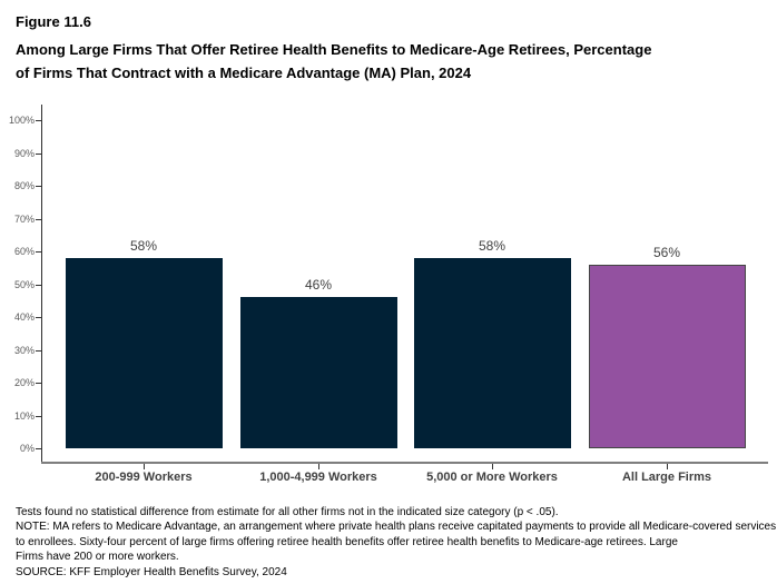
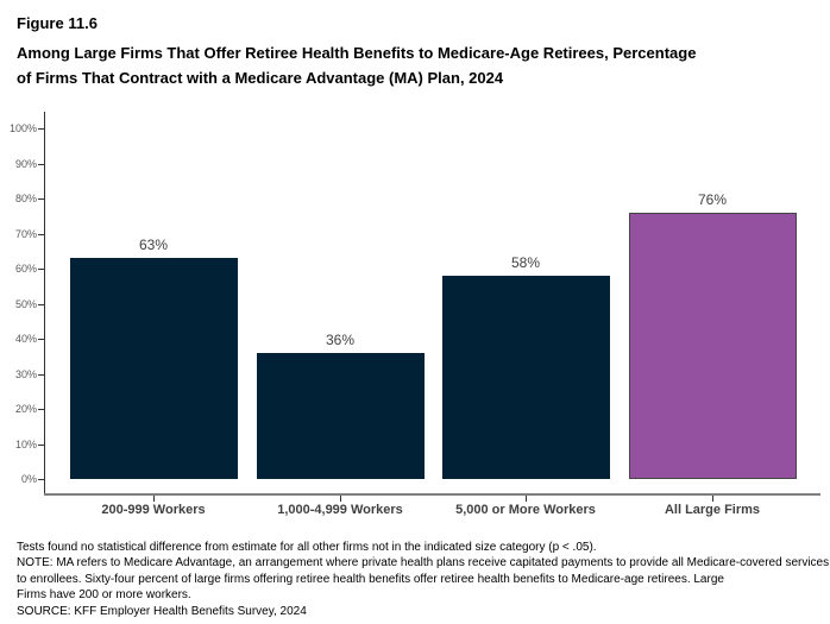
200-999 Workers: 58% -> 63%
1,000-4,999 Workers: 46% -> 36%
All Large Firms: 56% -> 76%
